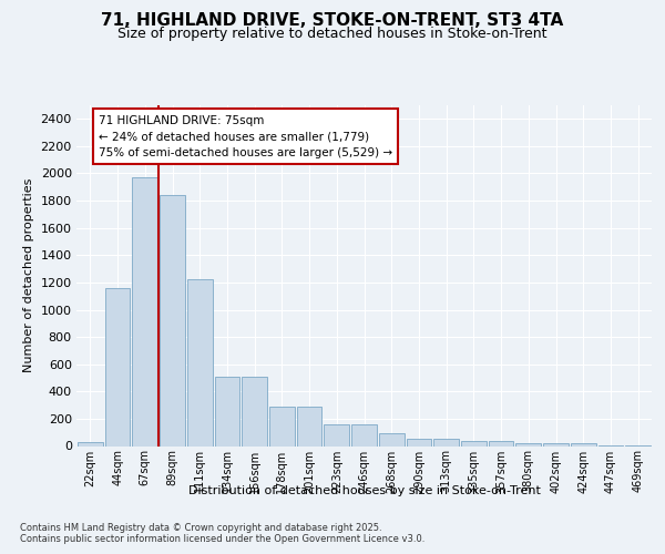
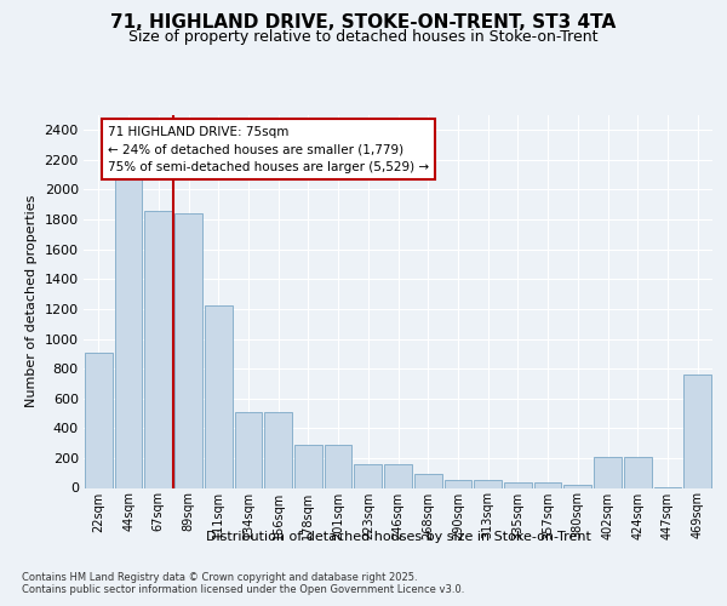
22sqm: 30 -> 910
44sqm: 1160 -> 2080
67sqm: 1970 -> 1860
402sqm: 20 -> 210
424sqm: 20 -> 210
469sqm: 0 -> 760
